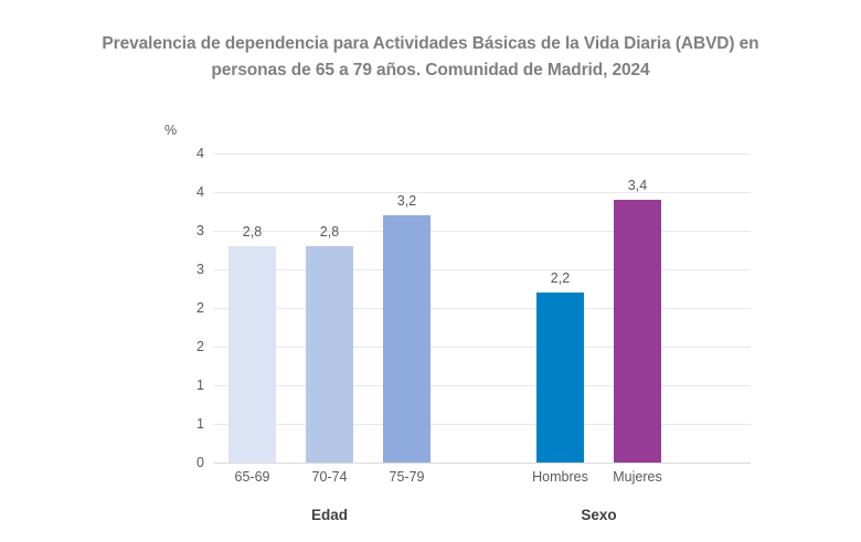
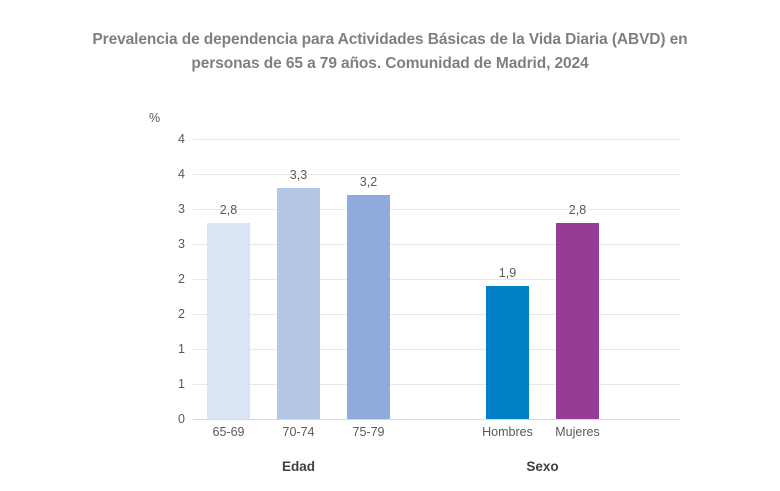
70-74: 2,8 -> 3,3
Hombres: 2,2 -> 1,9
Mujeres: 3,4 -> 2,8
